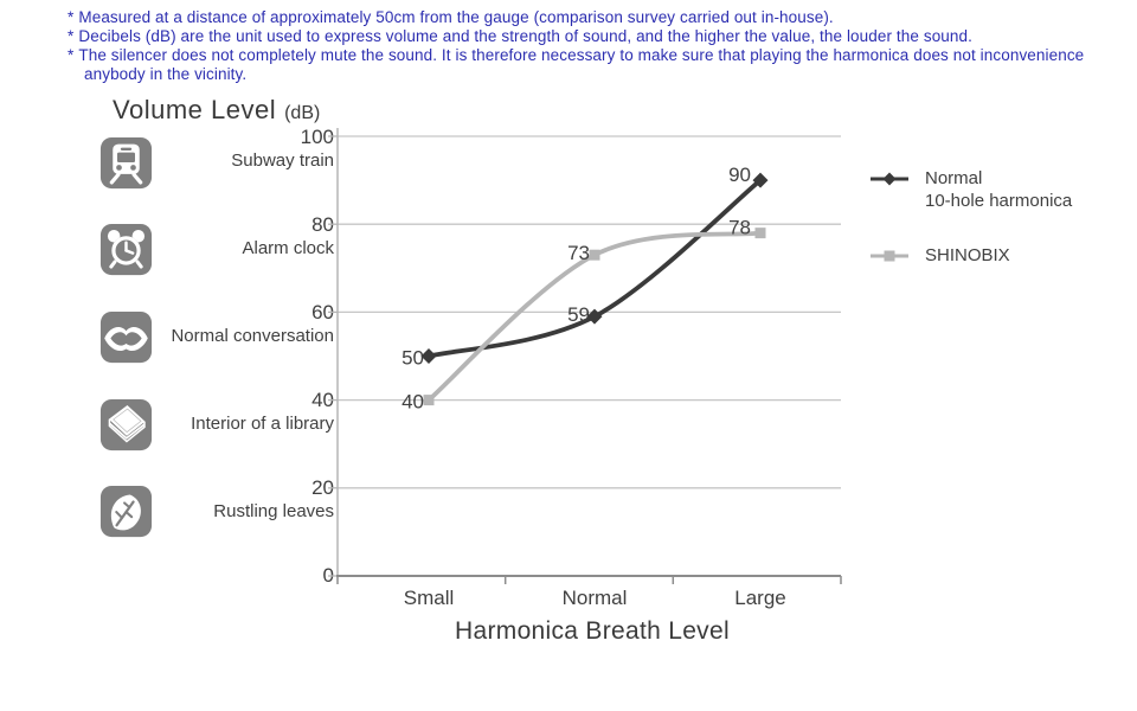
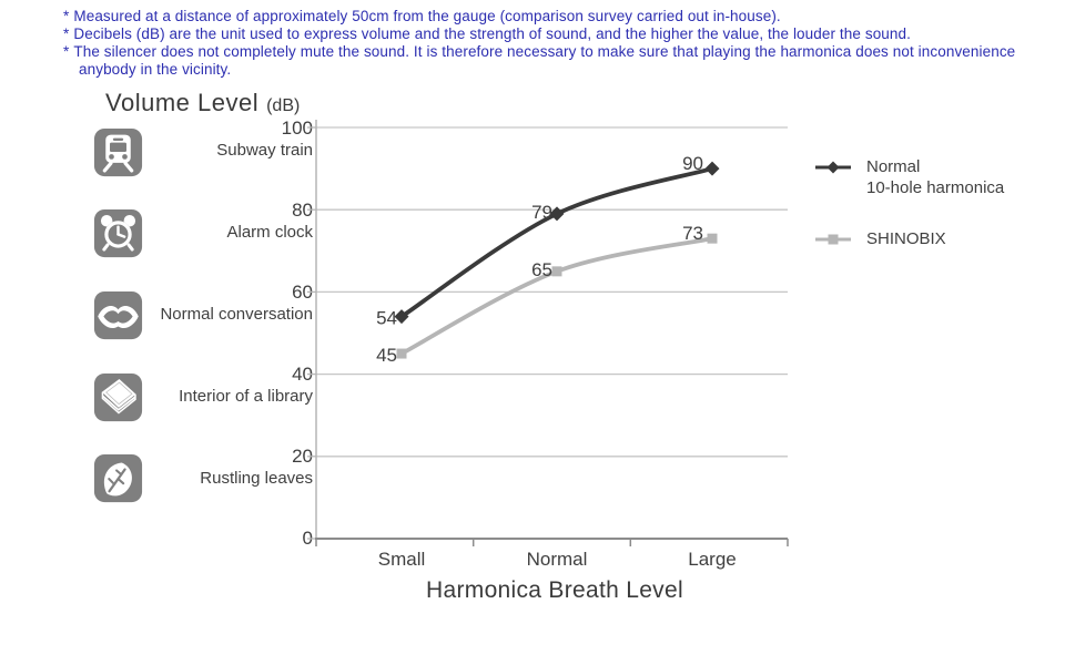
Normal 10-hole harmonica/Small: 50 -> 54
SHINOBIX/Small: 40 -> 45
Normal 10-hole harmonica/Normal: 59 -> 79
SHINOBIX/Normal: 73 -> 65
SHINOBIX/Large: 78 -> 73
